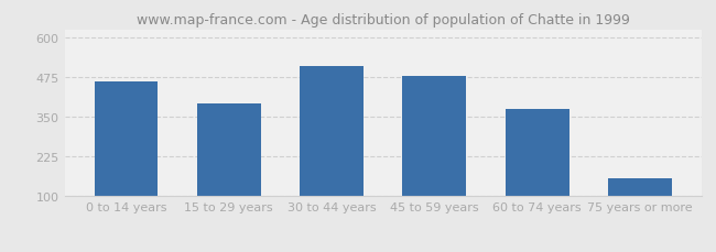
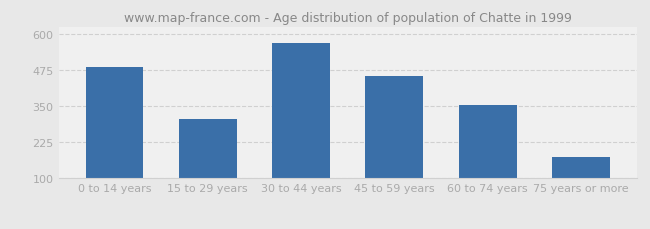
0 to 14 years: 462 -> 485
15 to 29 years: 392 -> 305
30 to 44 years: 510 -> 570
45 to 59 years: 477 -> 455
60 to 74 years: 374 -> 355
75 years or more: 155 -> 175
